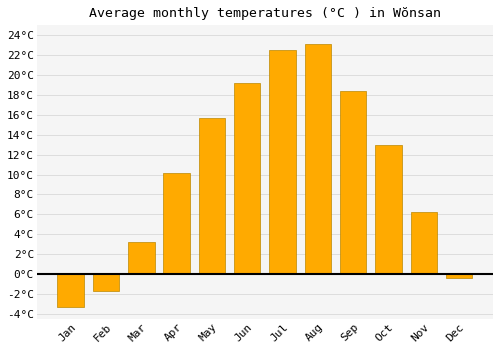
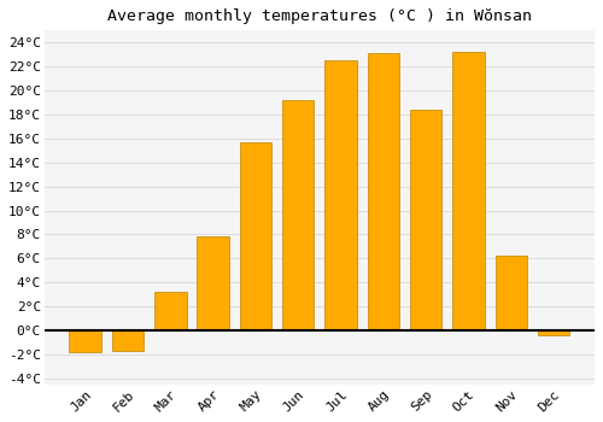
Jan: -3.3°C -> -1.8°C
Apr: 10.2°C -> 7.8°C
Oct: 13.0°C -> 23.2°C
